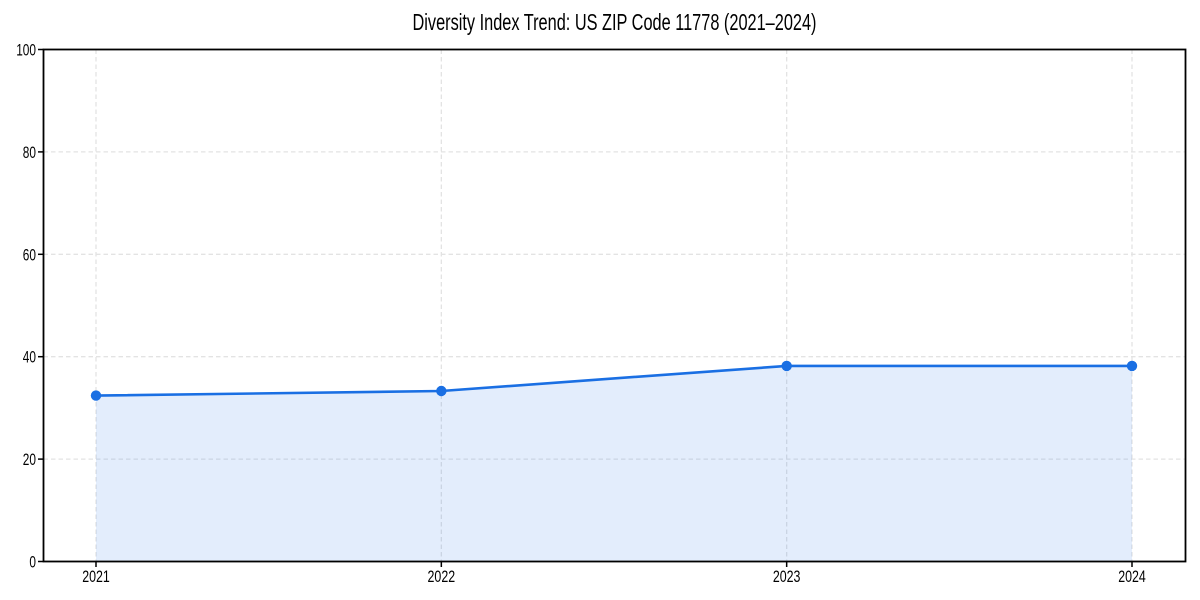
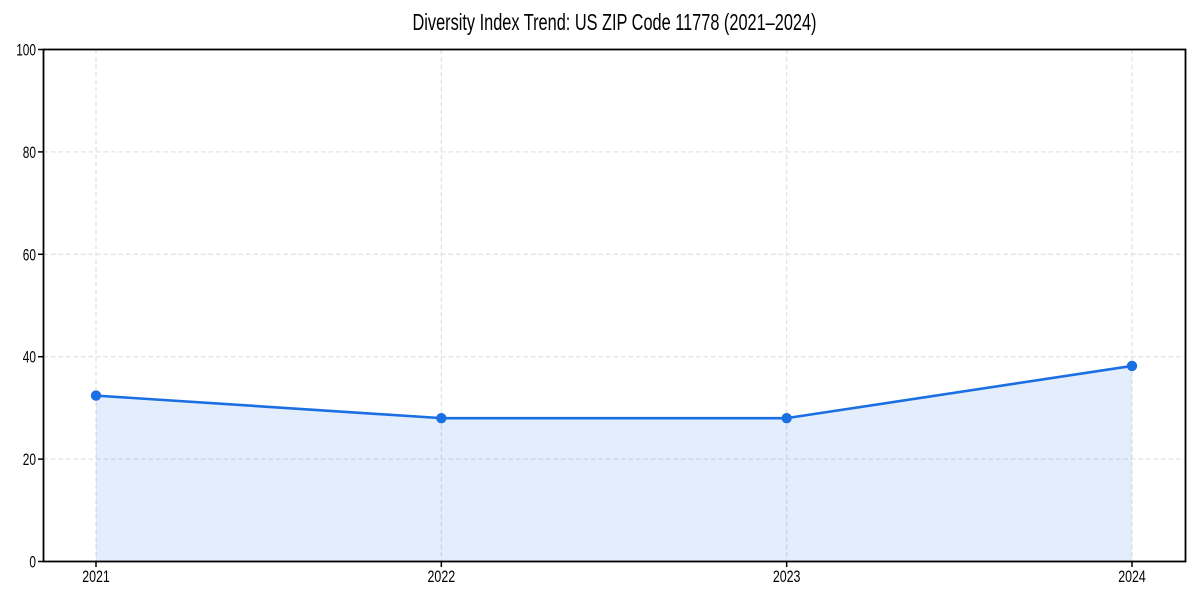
2022: 33 -> 28
2023: 38 -> 28
